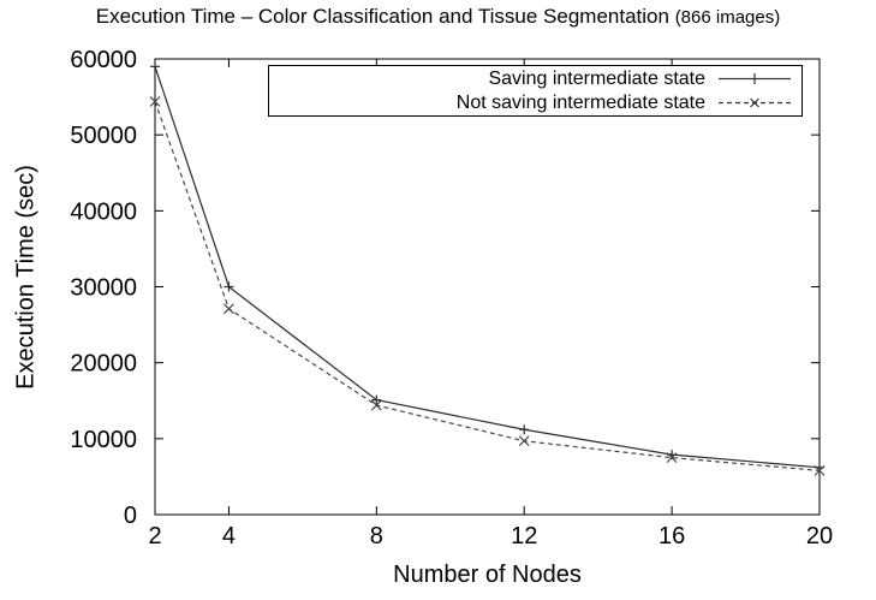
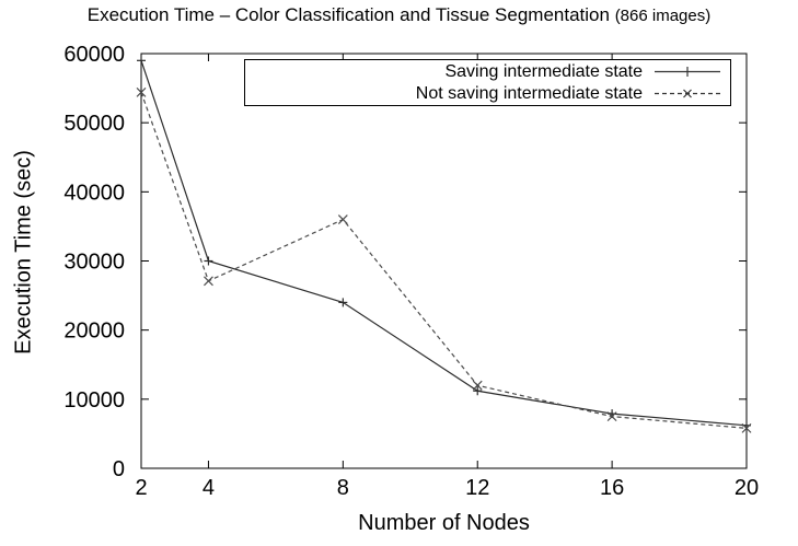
Saving intermediate state/8: 15000 -> 24000
Not saving intermediate state/8: 14000 -> 36000
Not saving intermediate state/12: 10000 -> 12000
